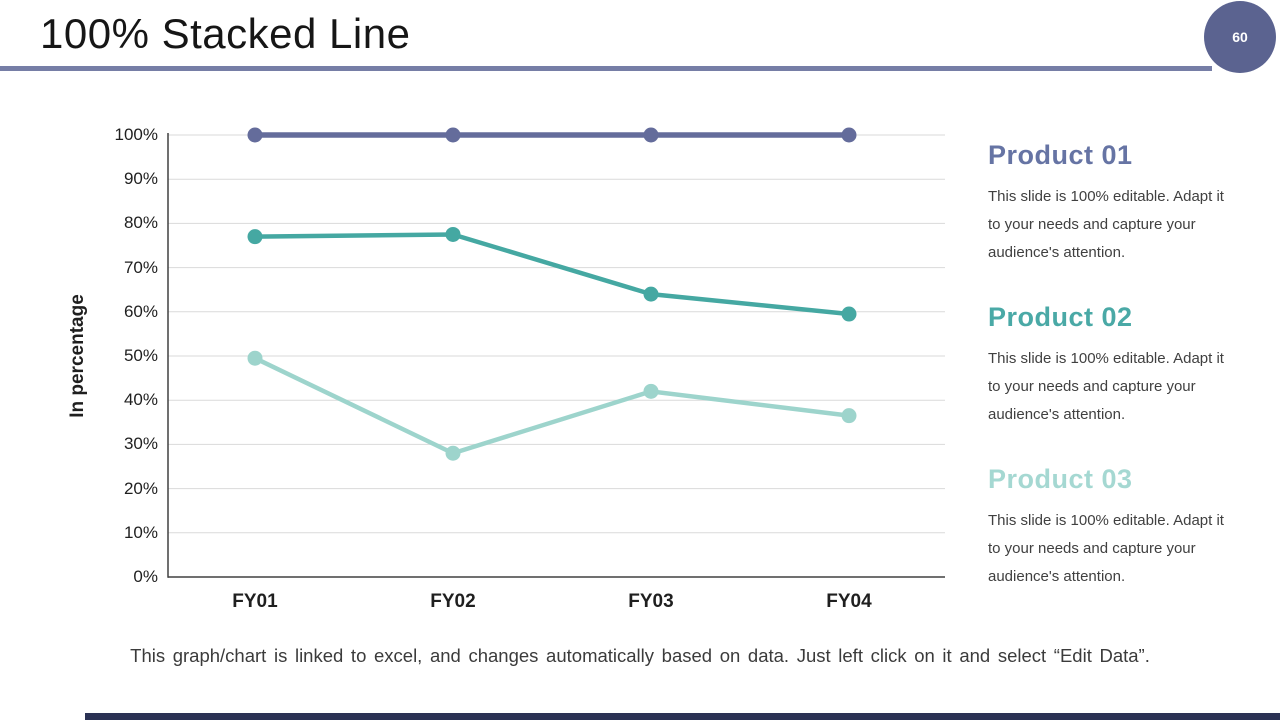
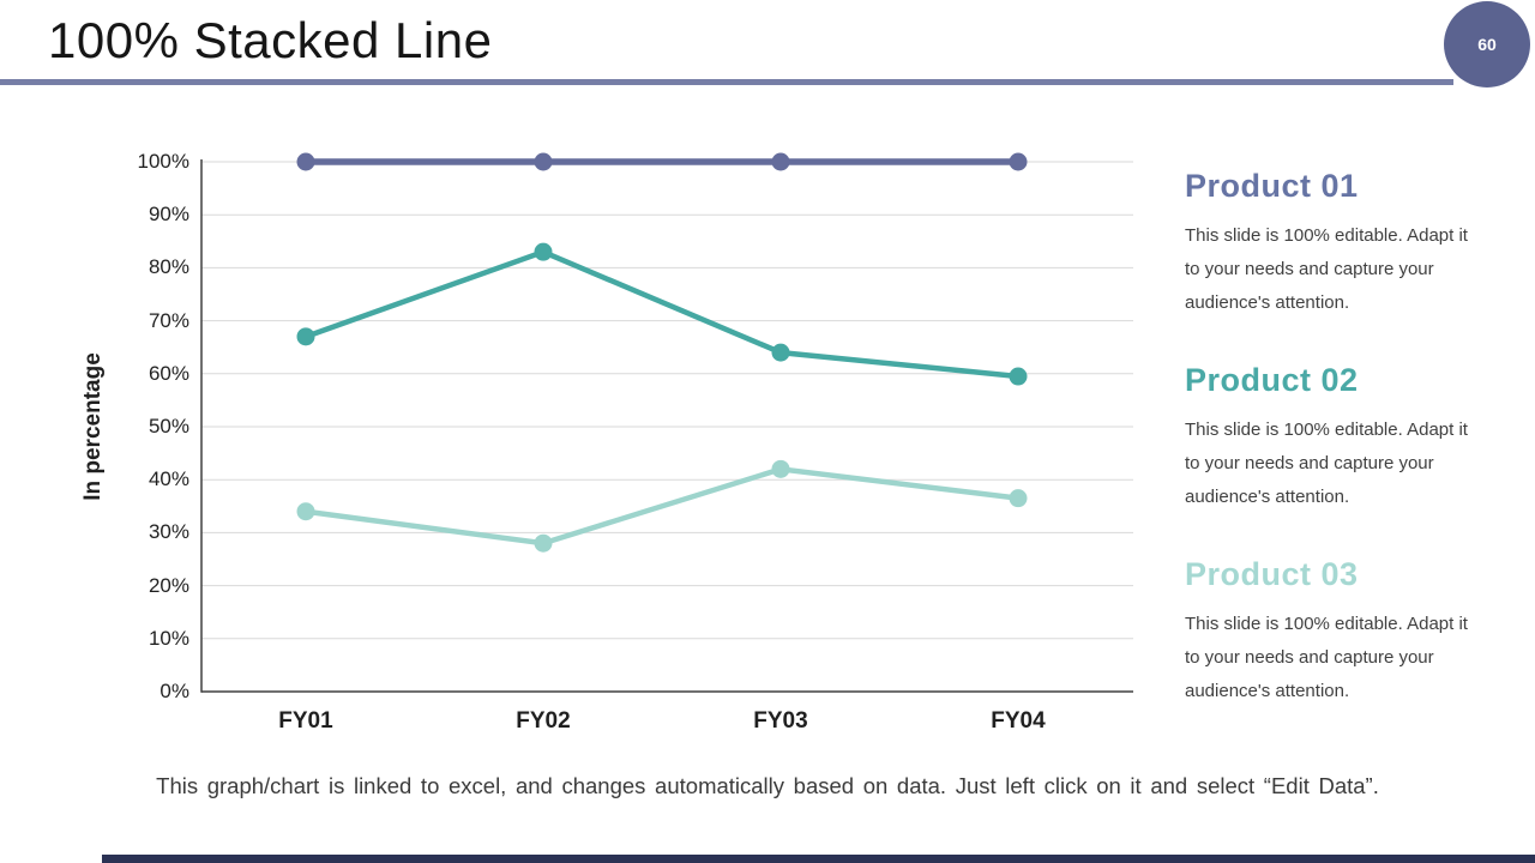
Product 02/FY01: 77% -> 67%
Product 03/FY01: 50% -> 34%
Product 02/FY02: 78% -> 83%
